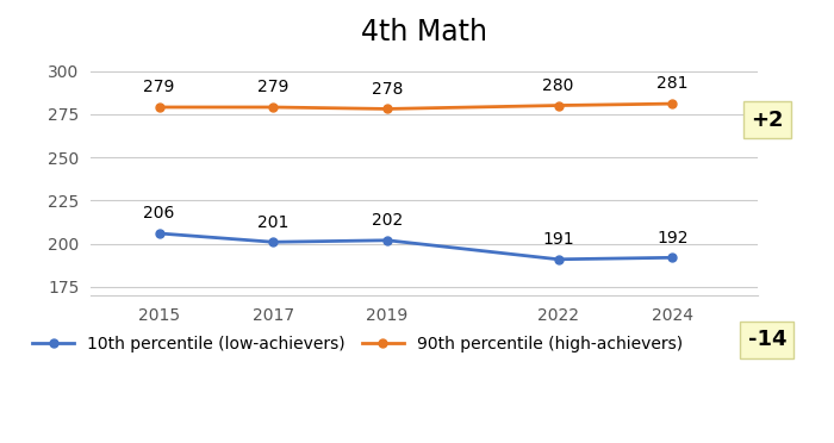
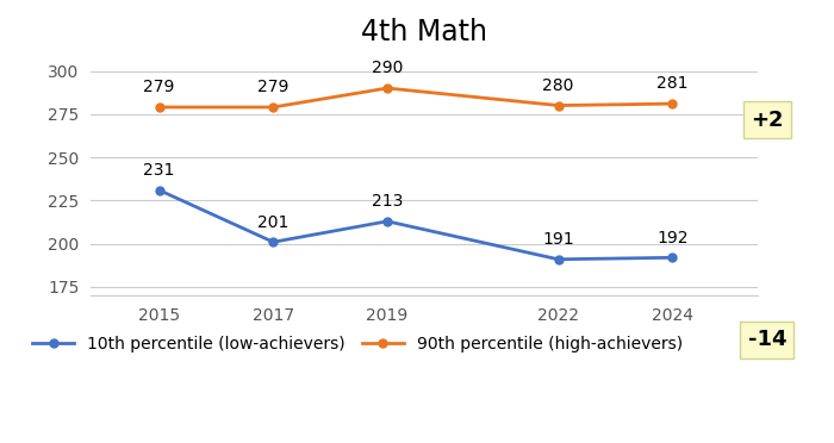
10th percentile (low-achievers)/2015: 206 -> 231
10th percentile (low-achievers)/2019: 202 -> 213
90th percentile (high-achievers)/2019: 278 -> 290
